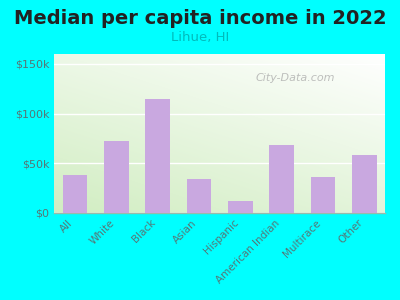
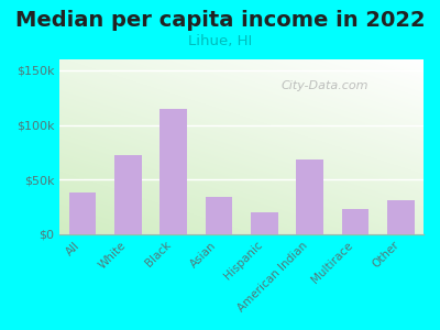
Hispanic: $12k -> $20k
Multirace: $36k -> $23k
Other: $58k -> $31k
